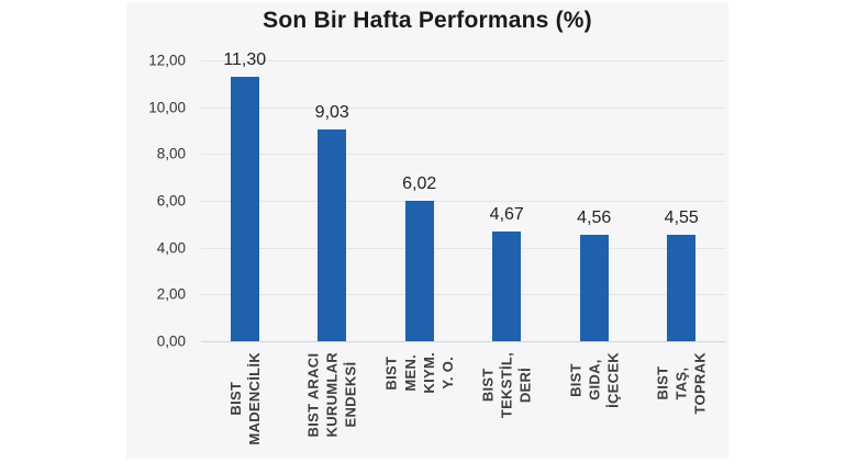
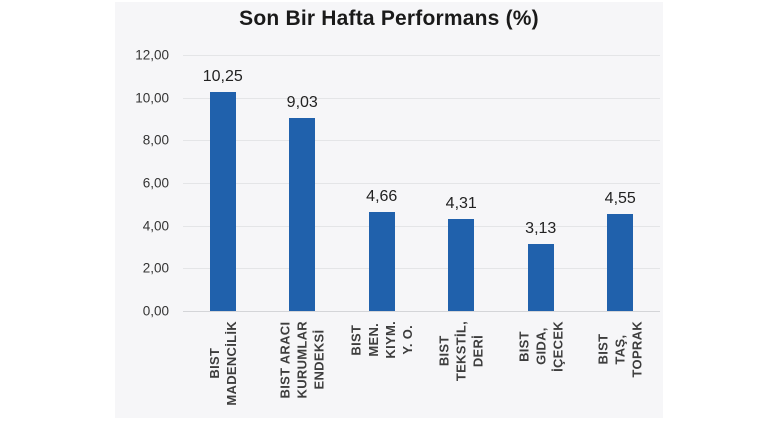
BIST MADENCİLİK: 11,30 -> 10,25
BIST MEN. KIYM. Y. O.: 6,02 -> 4,66
BIST TEKSTİL, DERİ: 4,67 -> 4,31
BIST GIDA, İÇECEK: 4,56 -> 3,13
